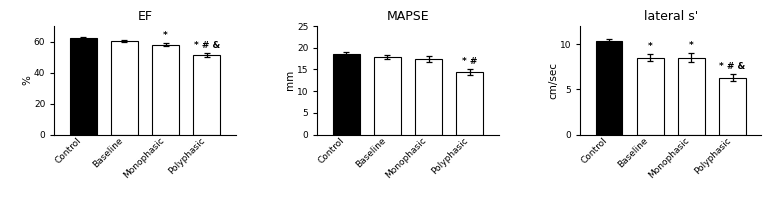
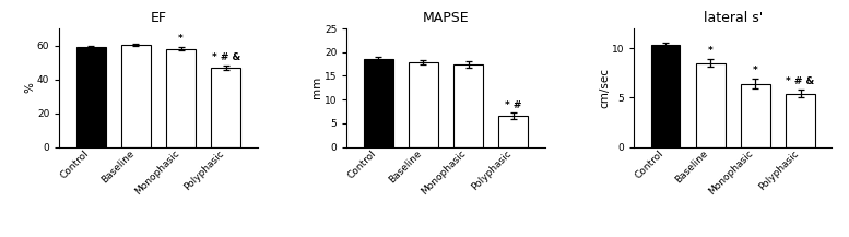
EF/Control: 62 -> 59
EF/Polyphasic: 52 -> 47
MAPSE/Polyphasic: 14.5 -> 6.5
lateral s'/Monophasic: 8.5 -> 6.4
lateral s'/Polyphasic: 6.3 -> 5.4
